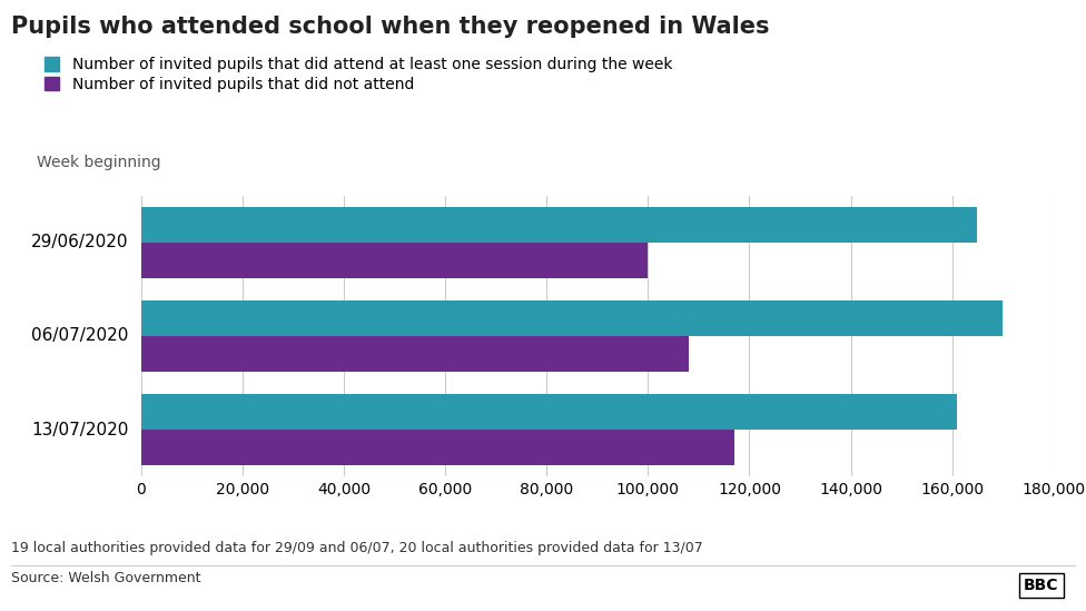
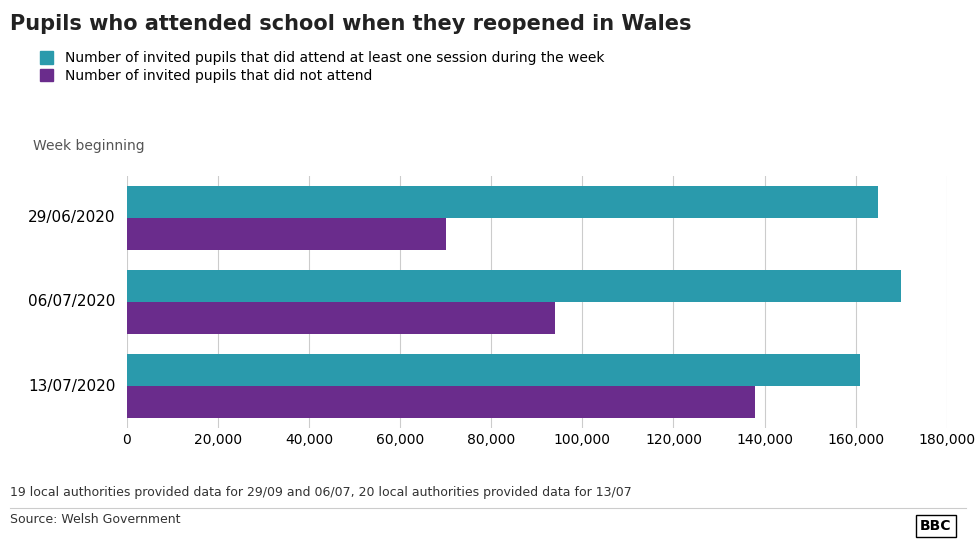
Number of invited pupils that did not attend/29/06/2020: 100,000 -> 70,000
Number of invited pupils that did not attend/06/07/2020: 108,000 -> 94,000
Number of invited pupils that did not attend/13/07/2020: 117,000 -> 138,000
